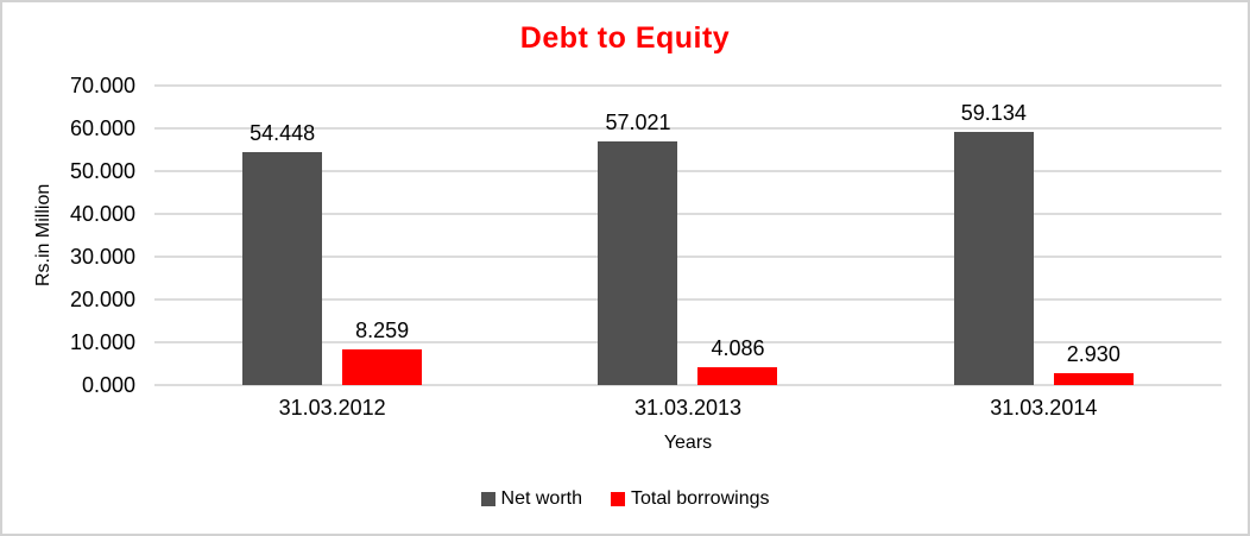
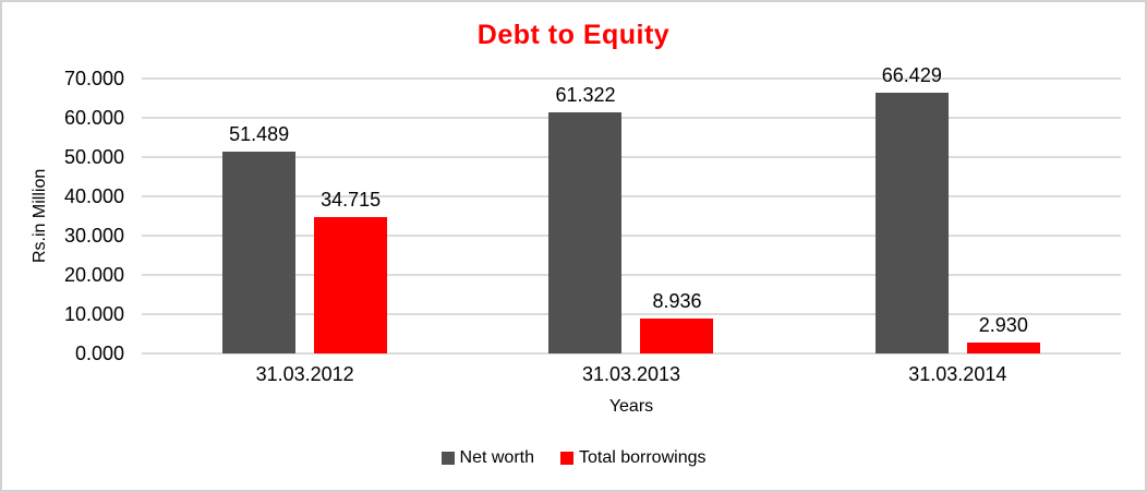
Net worth/31.03.2012: 54.448 -> 51.489
Total borrowings/31.03.2012: 8.259 -> 34.715
Net worth/31.03.2013: 57.021 -> 61.322
Total borrowings/31.03.2013: 4.086 -> 8.936
Net worth/31.03.2014: 59.134 -> 66.429
